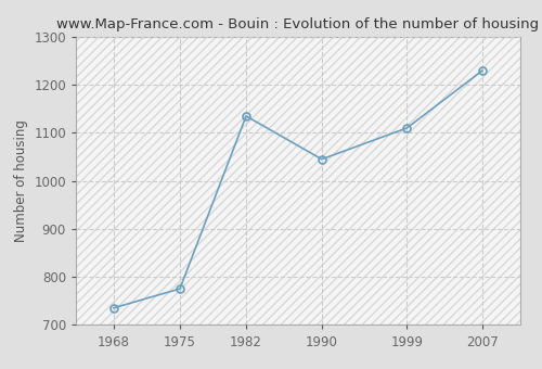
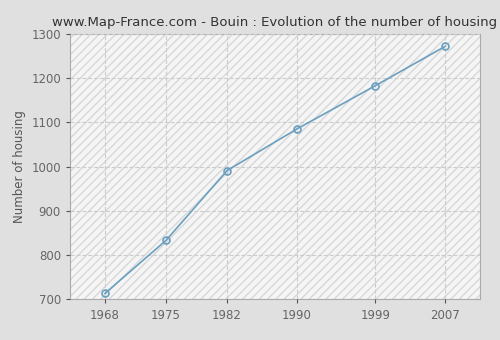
1968: 735 -> 713
1975: 775 -> 833
1982: 1135 -> 991
1990: 1045 -> 1085
1999: 1110 -> 1183
2007: 1230 -> 1272
